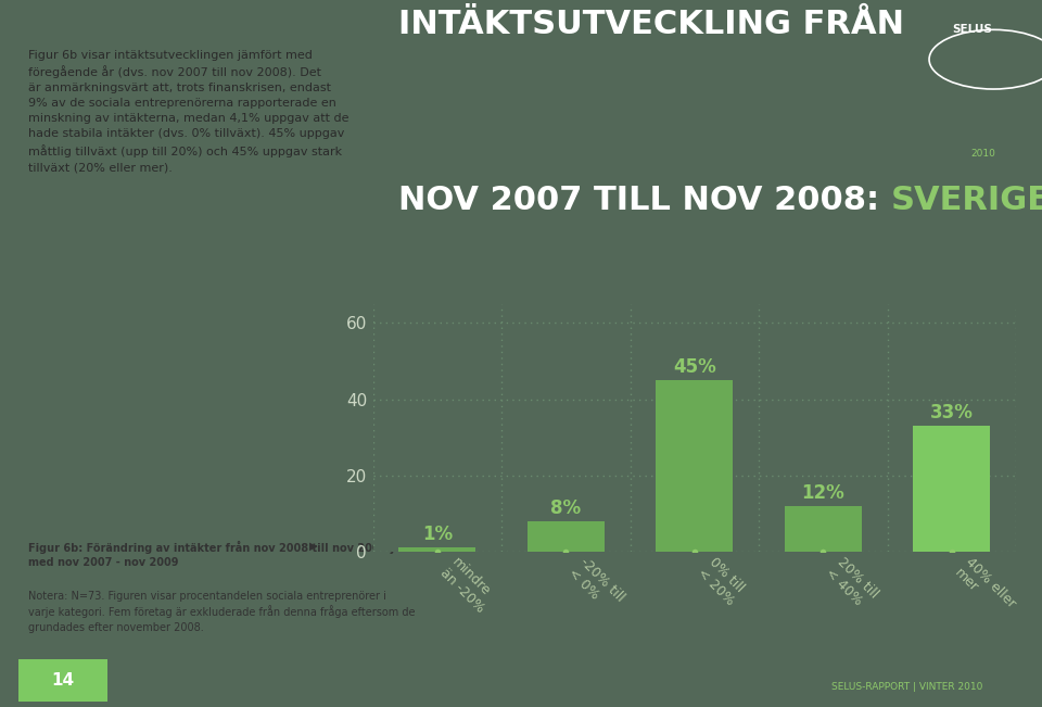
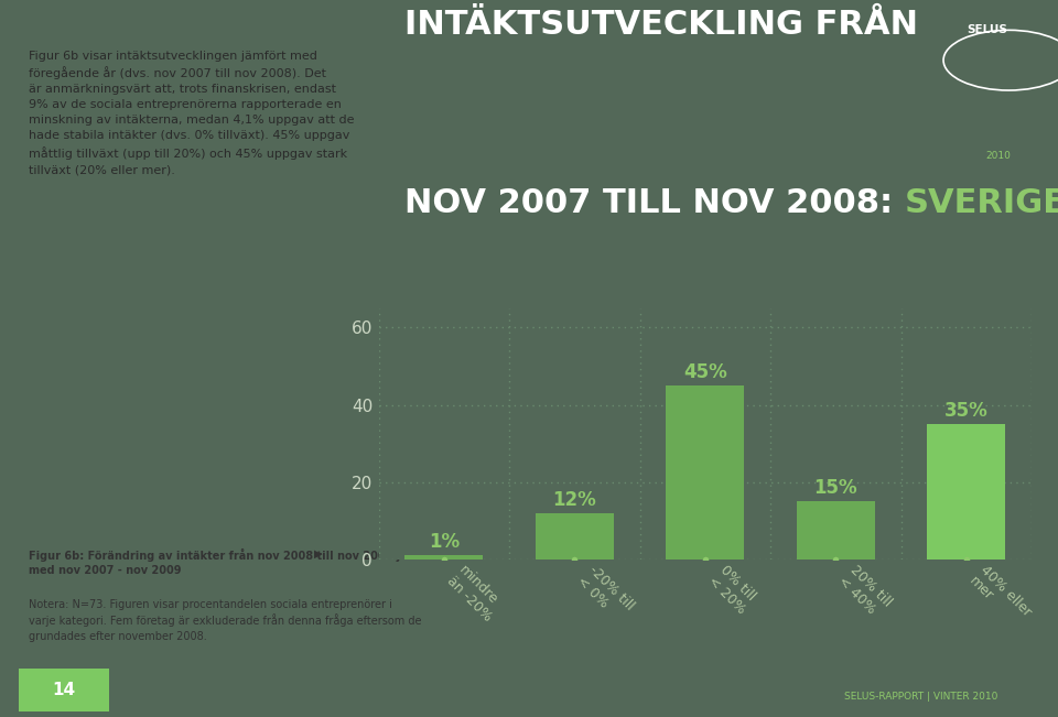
-20% till < 0%: 8% -> 12%
20% till < 40%: 12% -> 15%
40% eller mer: 33% -> 35%
